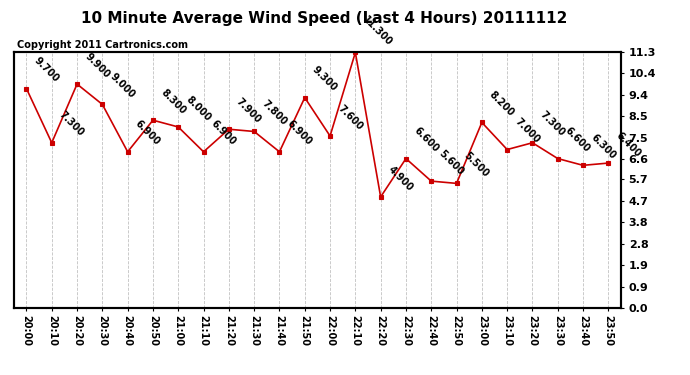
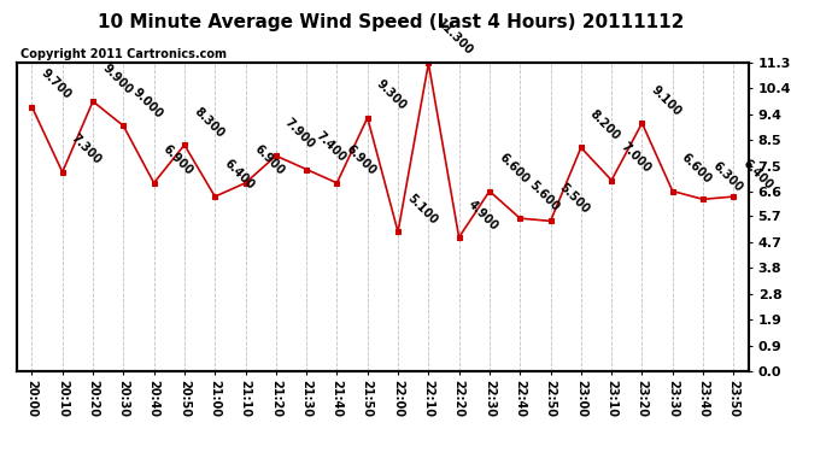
21:00: 8.000 -> 6.400
21:30: 7.800 -> 7.400
22:00: 7.600 -> 5.100
23:20: 7.300 -> 9.100
